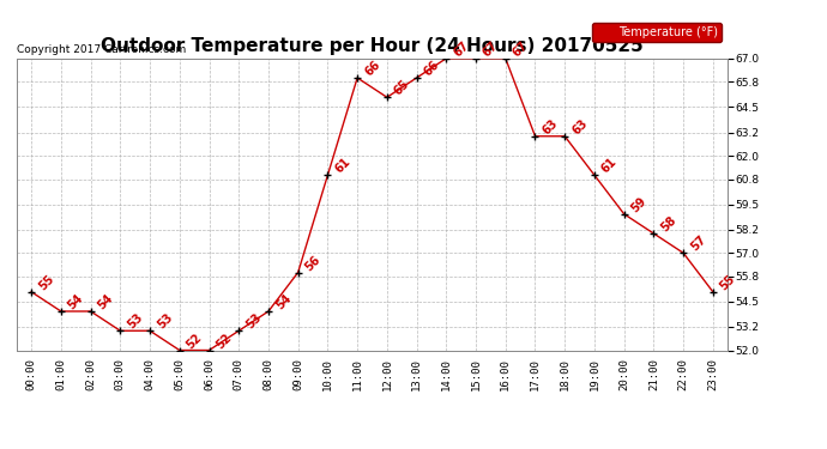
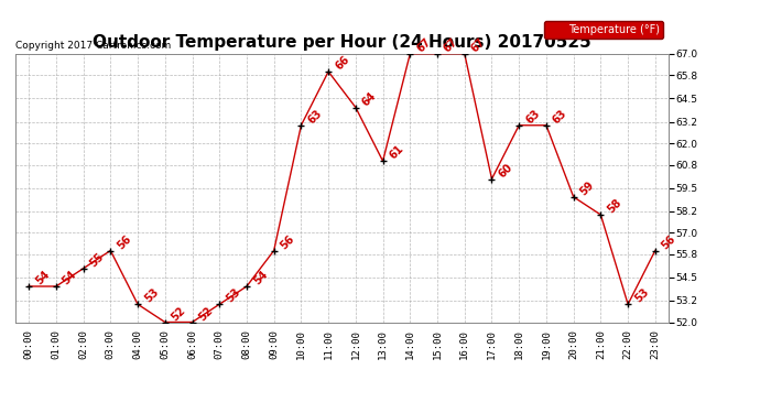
00:00: 55 -> 54
02:00: 54 -> 55
03:00: 53 -> 56
10:00: 61 -> 63
12:00: 65 -> 64
13:00: 66 -> 61
17:00: 63 -> 60
19:00: 61 -> 63
22:00: 57 -> 53
23:00: 55 -> 56
